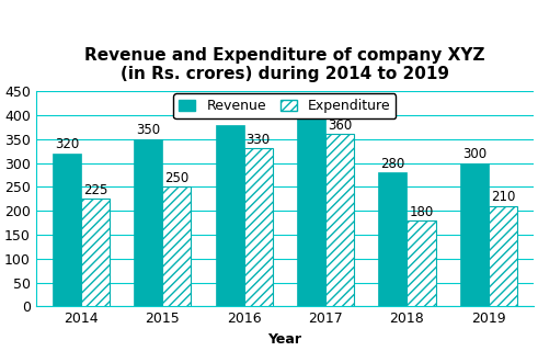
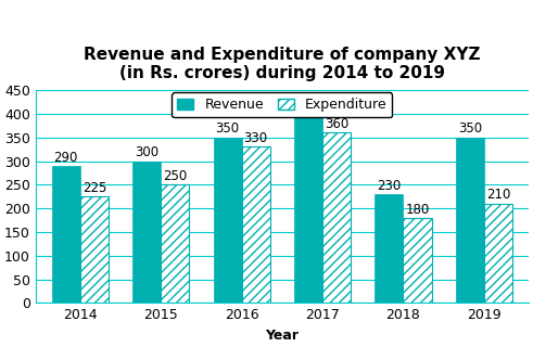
Revenue/2014: 320 -> 290
Revenue/2015: 350 -> 300
Revenue/2016: 380 -> 350
Revenue/2018: 280 -> 230
Revenue/2019: 300 -> 350
